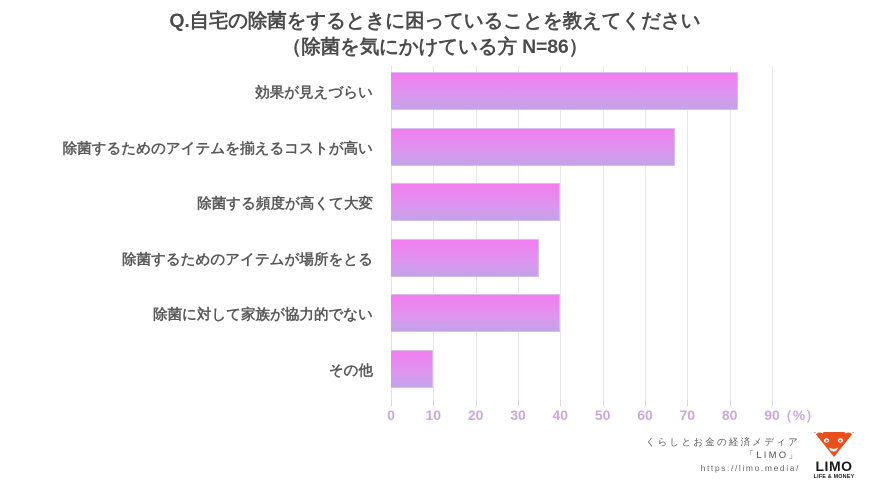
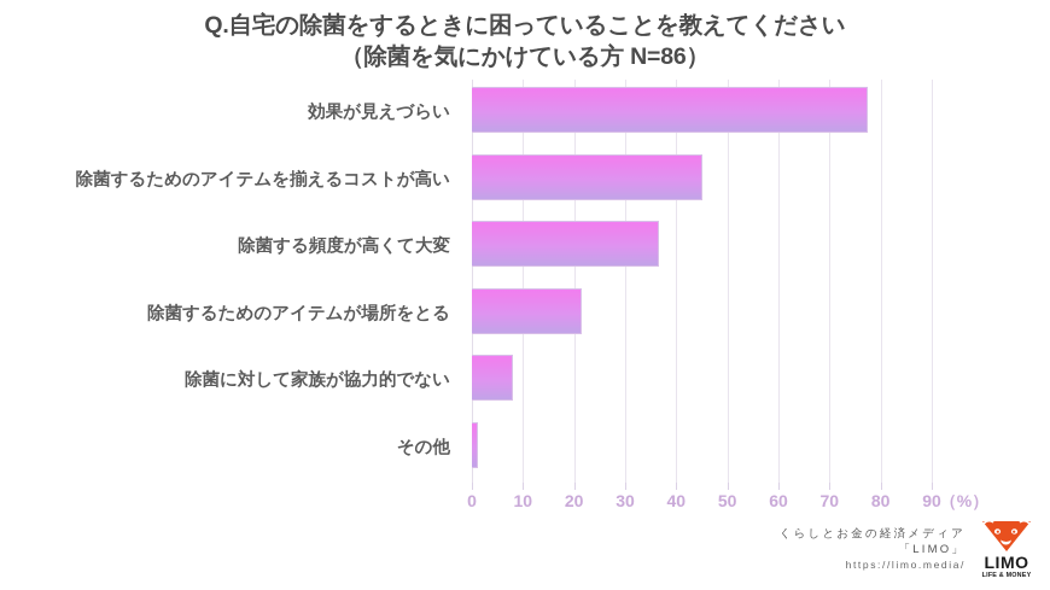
効果が見えづらい: 82 -> 77
除菌するためのアイテムを揃えるコストが高い: 67 -> 45
除菌する頻度が高くて大変: 40 -> 37
除菌するためのアイテムが場所をとる: 35 -> 22
除菌に対して家族が協力的でない: 40 -> 8
その他: 10 -> 1
